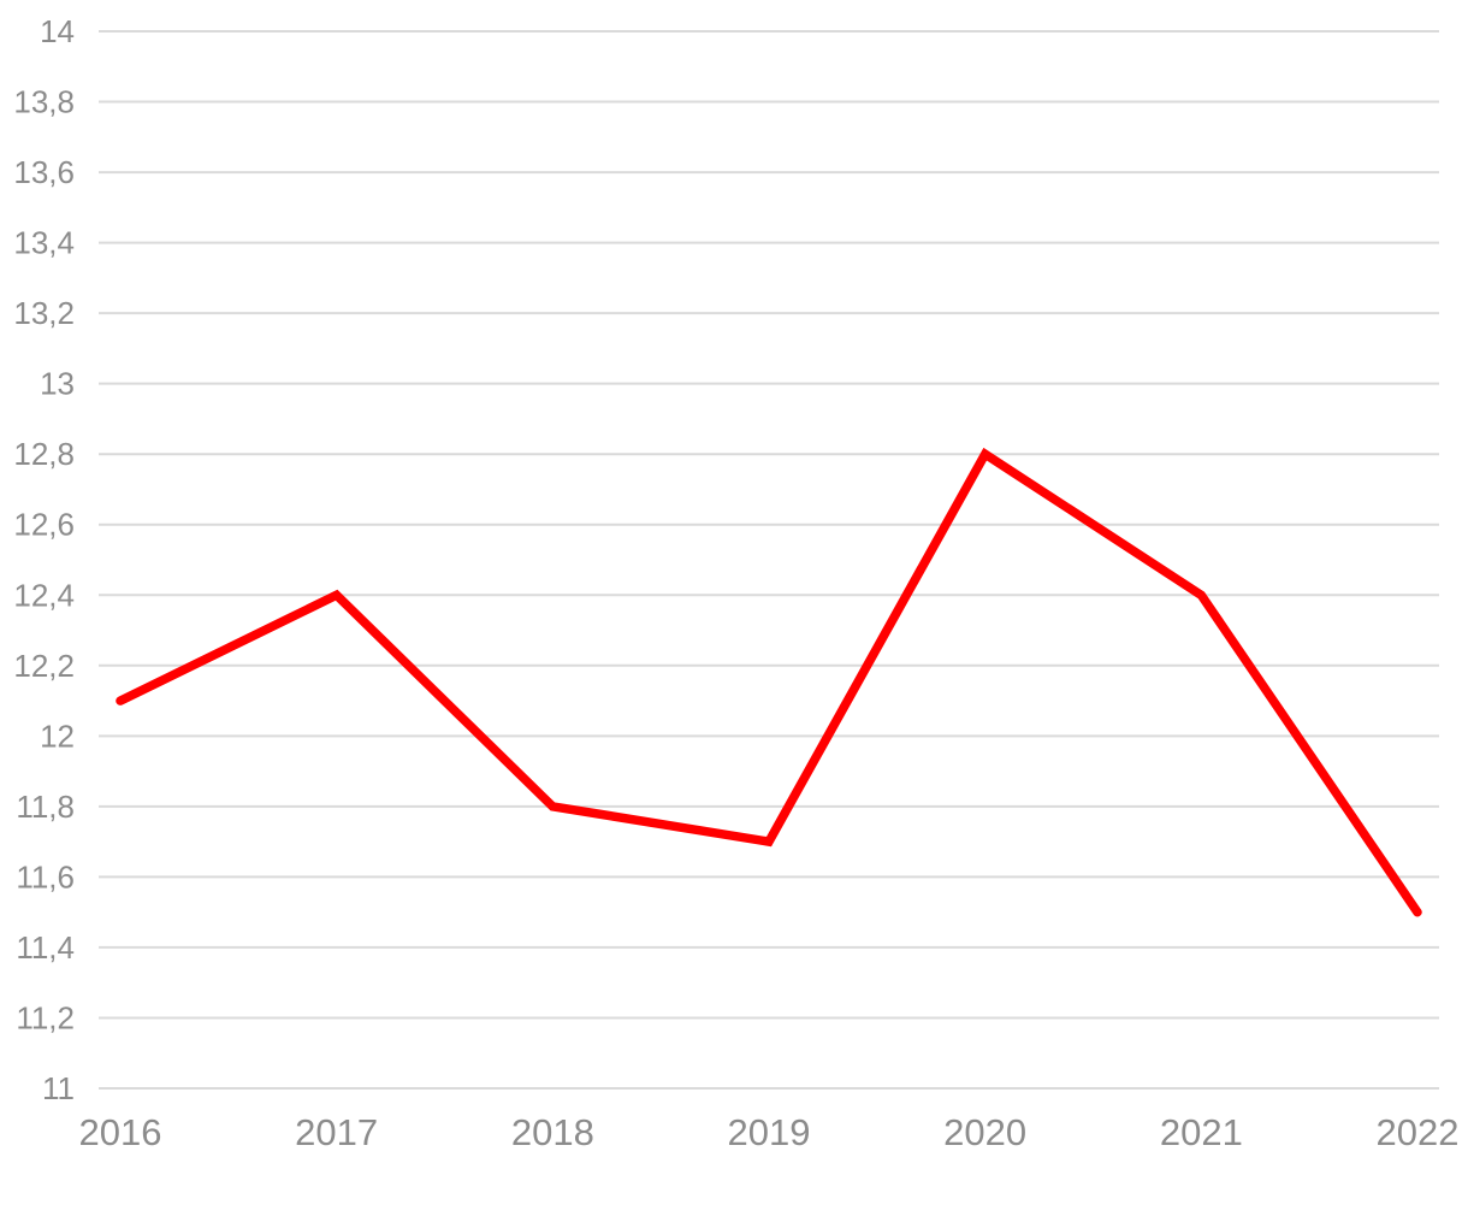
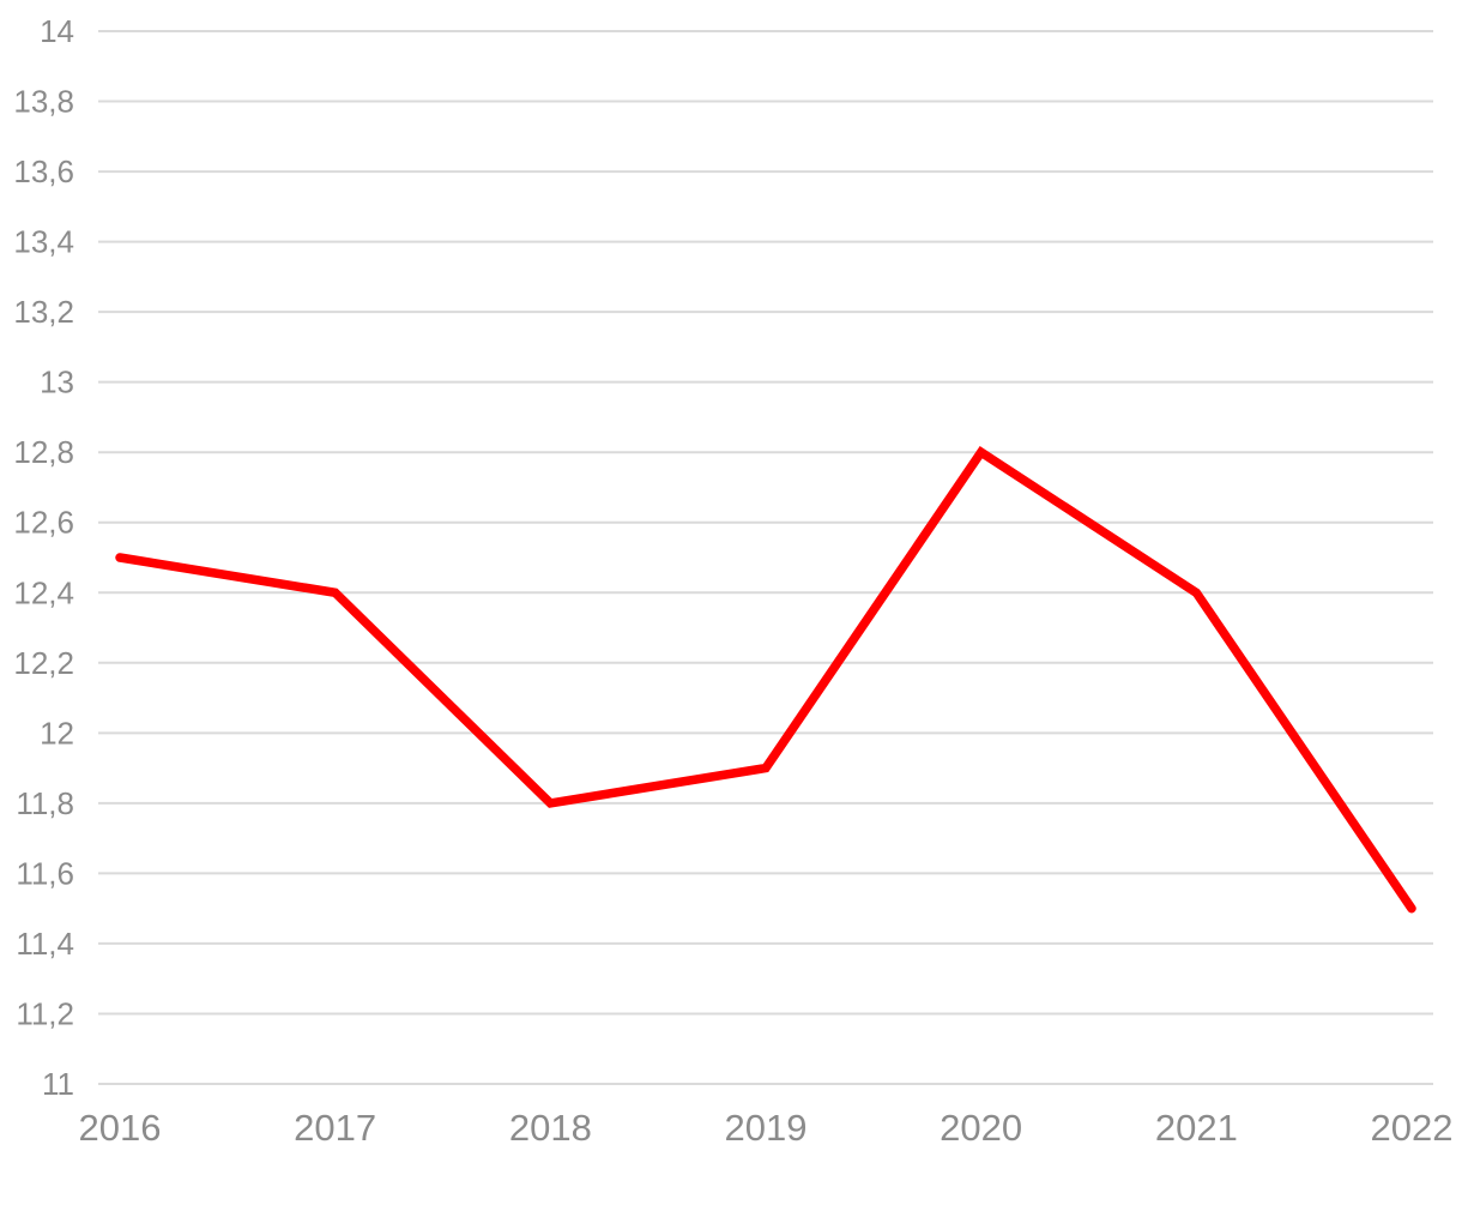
2016: 12.1 -> 12.5
2019: 11.7 -> 11.9
